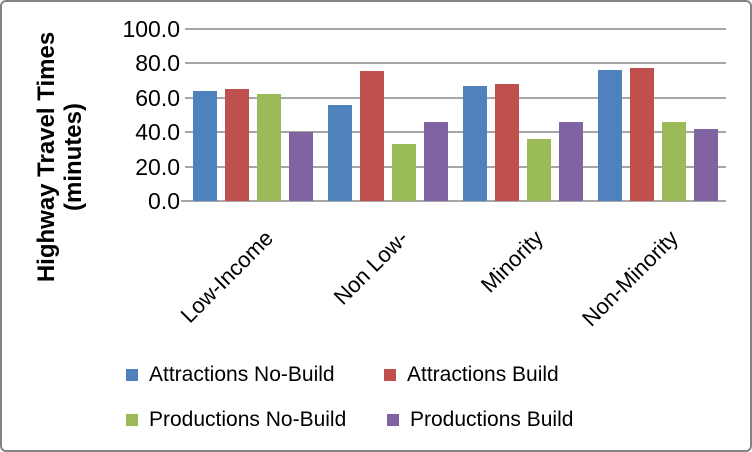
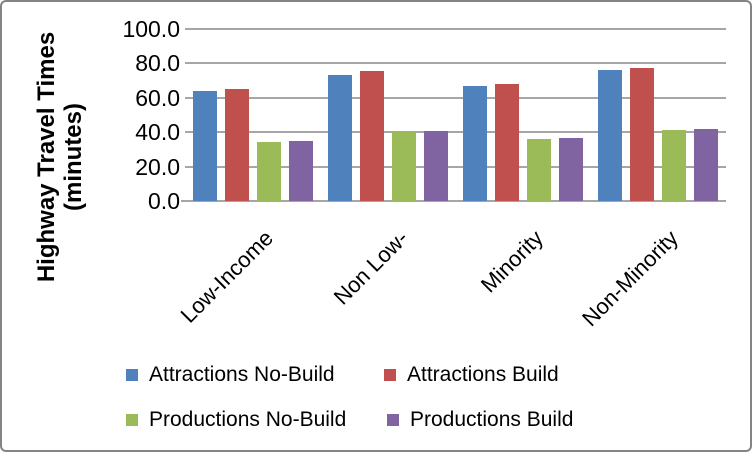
Productions No-Build/Low-Income: 62 -> 34
Productions Build/Low-Income: 40 -> 35
Attractions No-Build/Non Low-: 56 -> 74
Productions No-Build/Non Low-: 33 -> 40
Productions Build/Non Low-: 46 -> 40
Productions Build/Minority: 46 -> 36
Productions No-Build/Non-Minority: 46 -> 41
